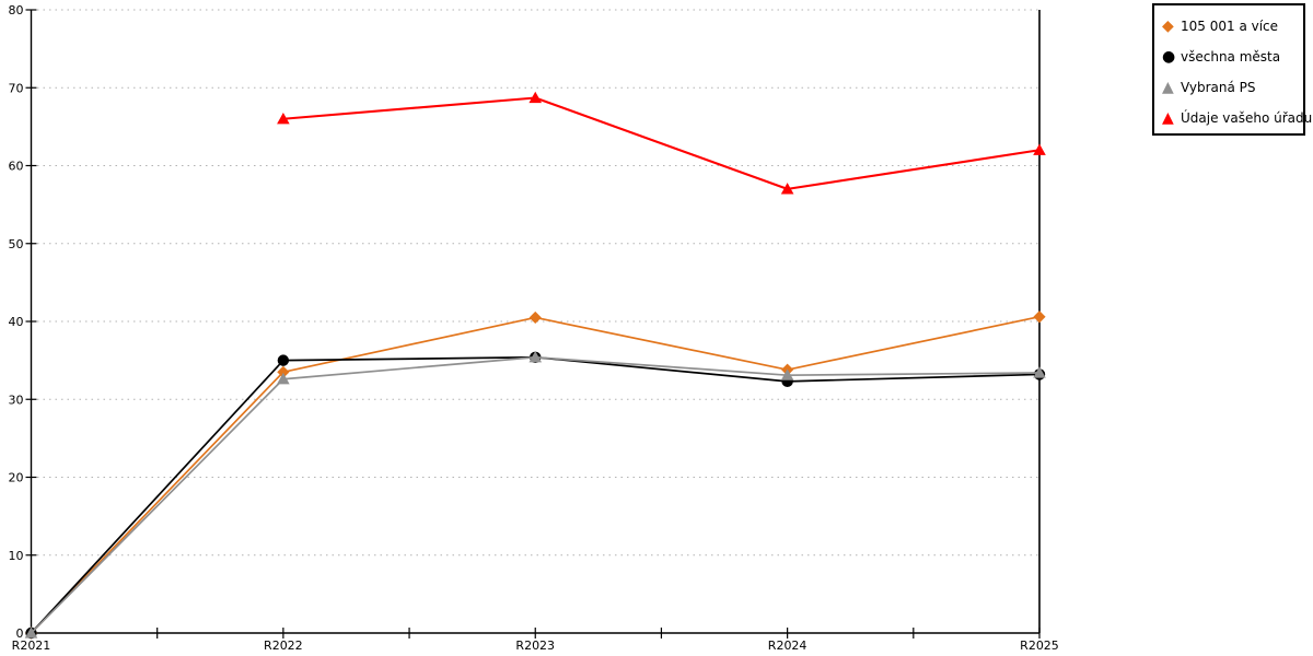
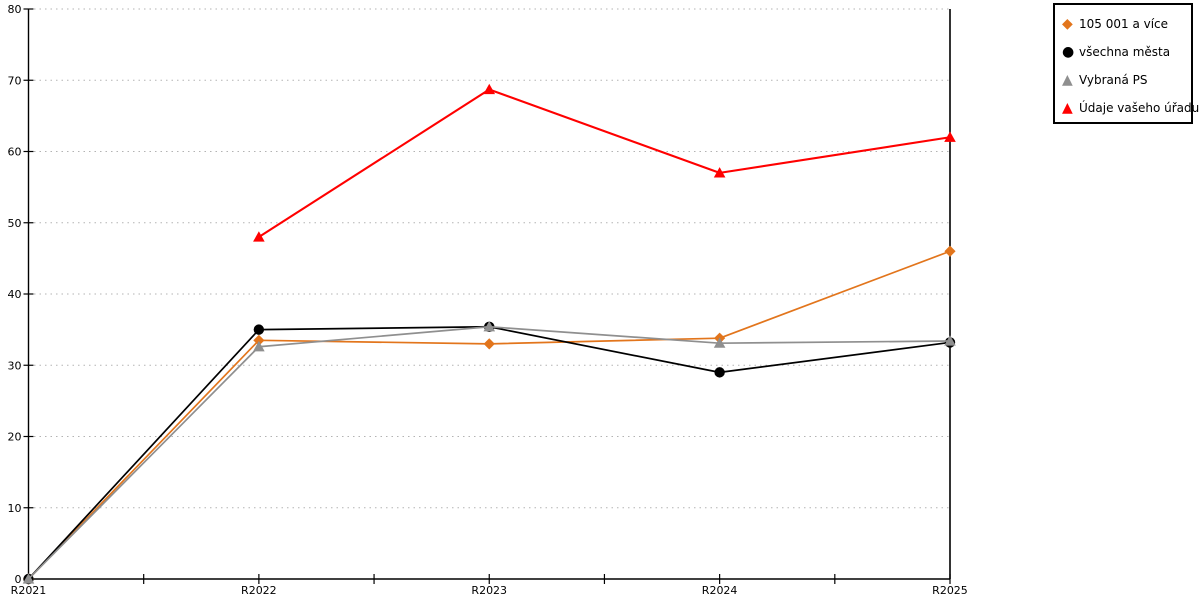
Údaje vašeho úřadu/R2022: 66 -> 48
105 001 a více/R2023: 40 -> 33
všechna města/R2024: 32 -> 29
105 001 a více/R2025: 41 -> 46
